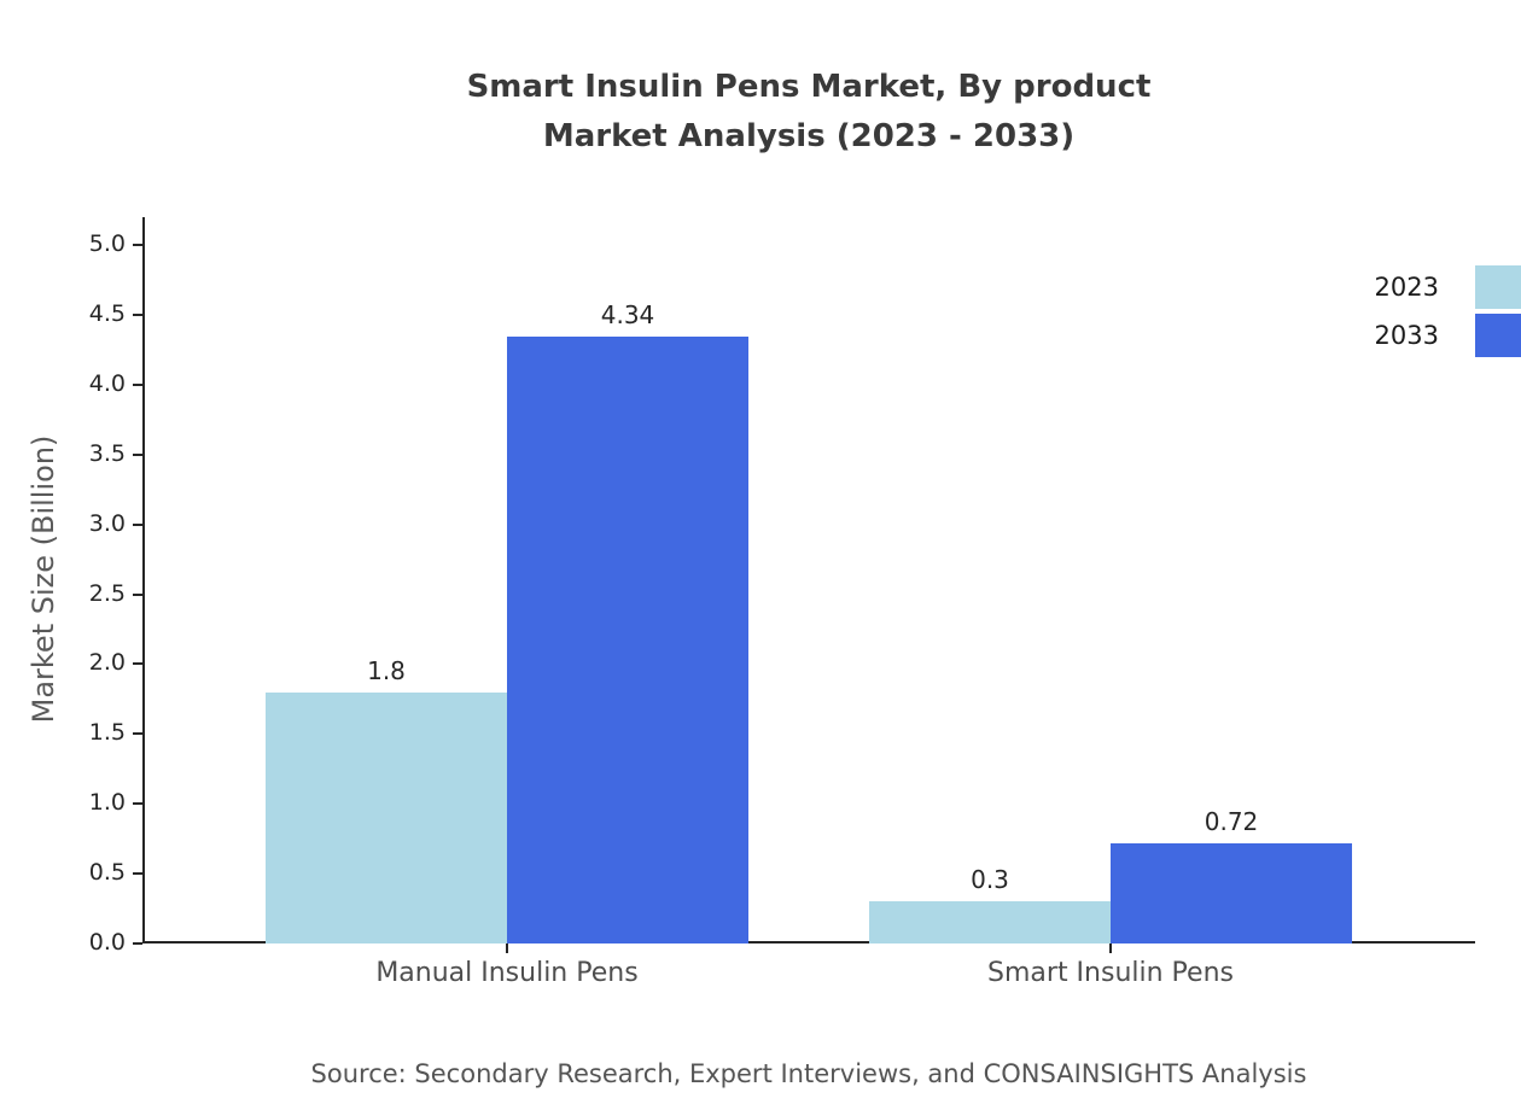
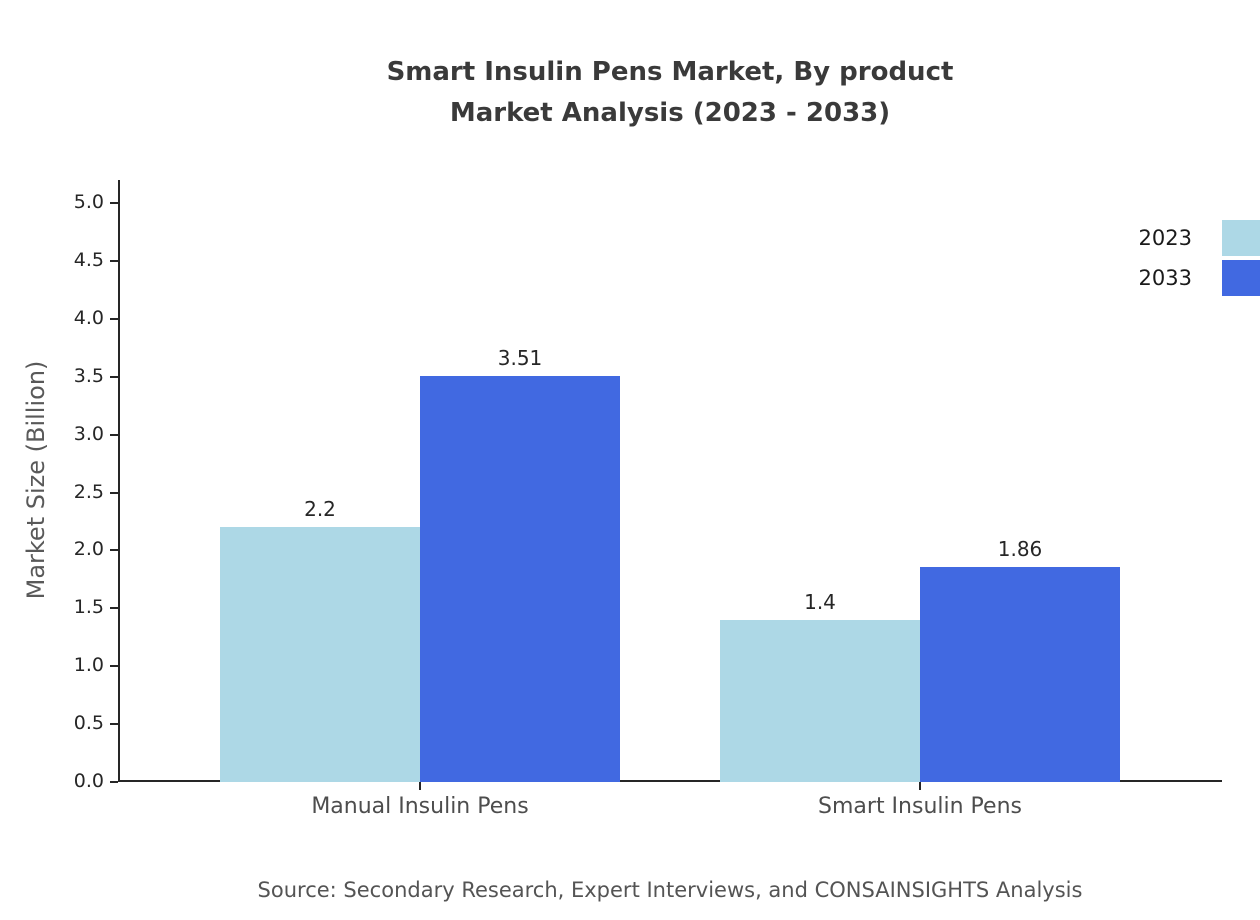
2023/Manual Insulin Pens: 1.8 -> 2.2
2033/Manual Insulin Pens: 4.34 -> 3.51
2023/Smart Insulin Pens: 0.3 -> 1.4
2033/Smart Insulin Pens: 0.72 -> 1.86
